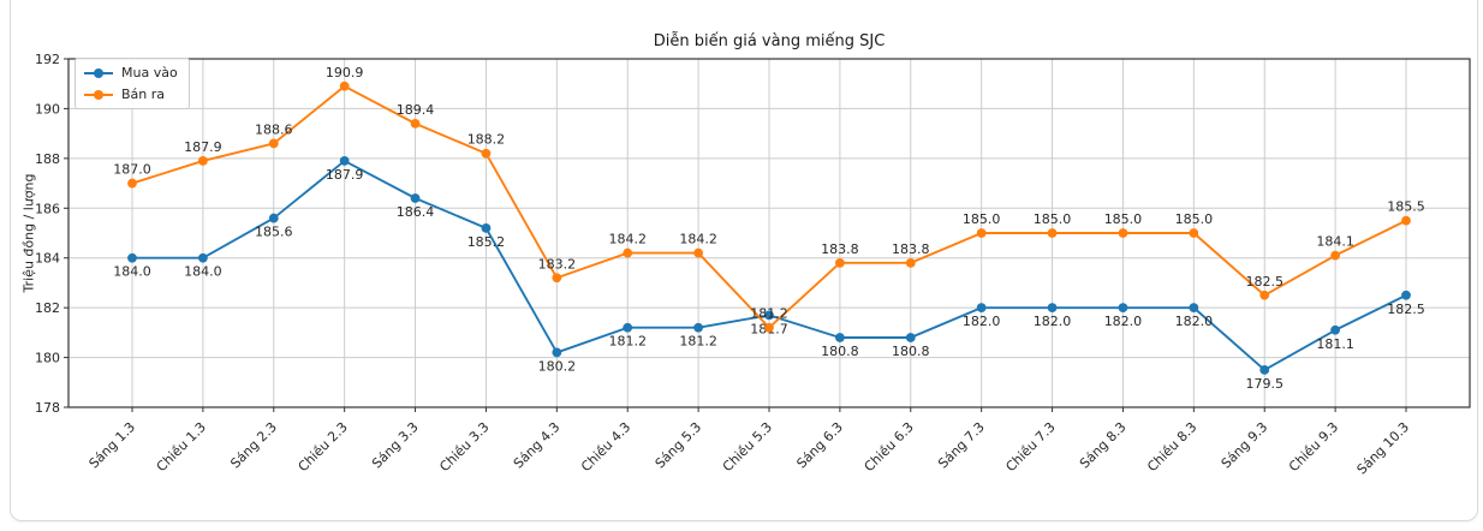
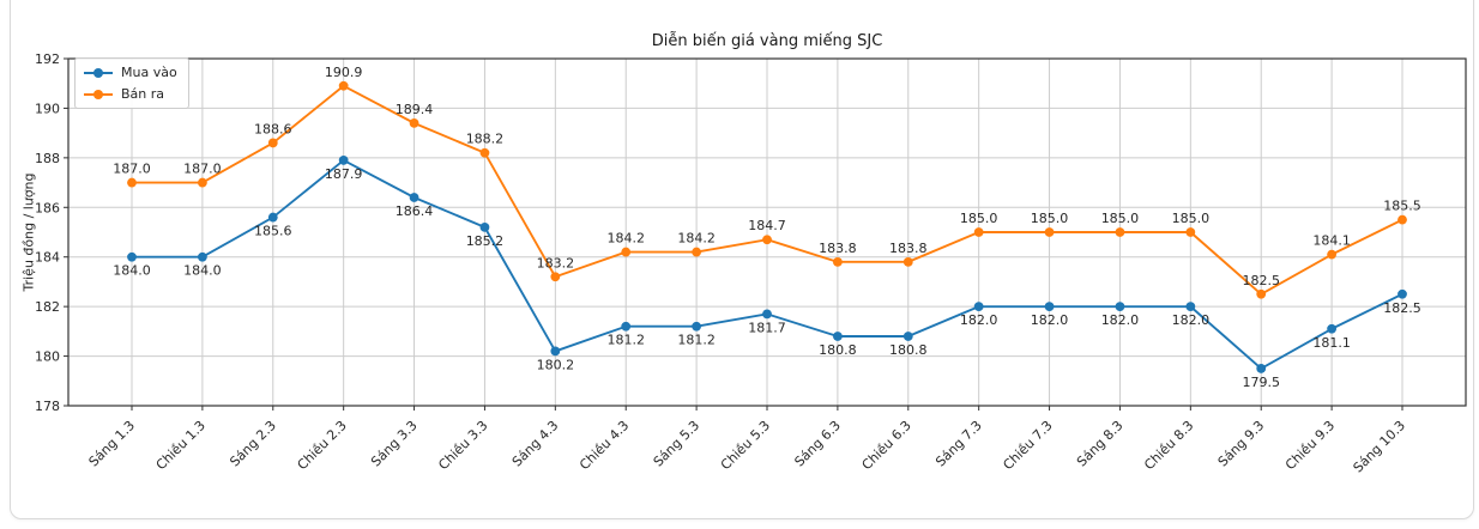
Bán ra/Chiều 1.3: 187.9 -> 187.0
Bán ra/Chiều 5.3: 181.2 -> 184.7
